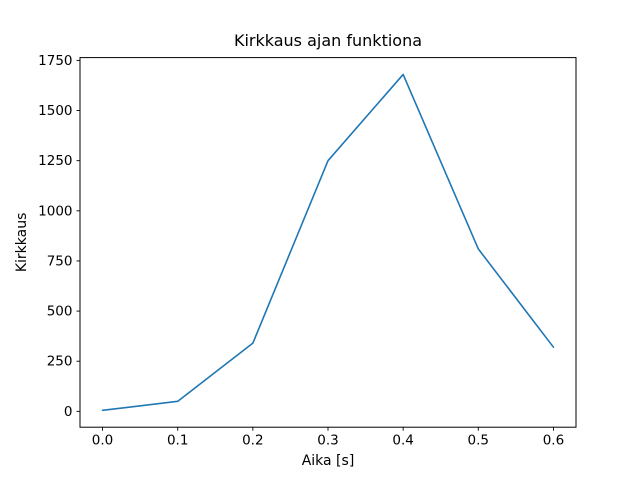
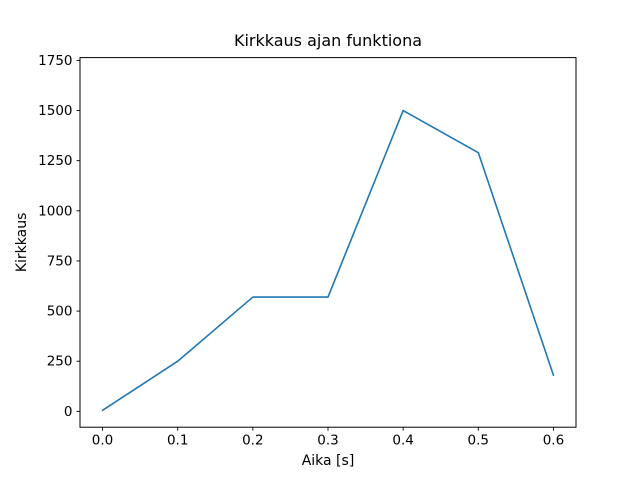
0.1: 50 -> 250
0.2: 340 -> 570
0.3: 1250 -> 570
0.4: 1680 -> 1500
0.5: 810 -> 1290
0.6: 320 -> 180
